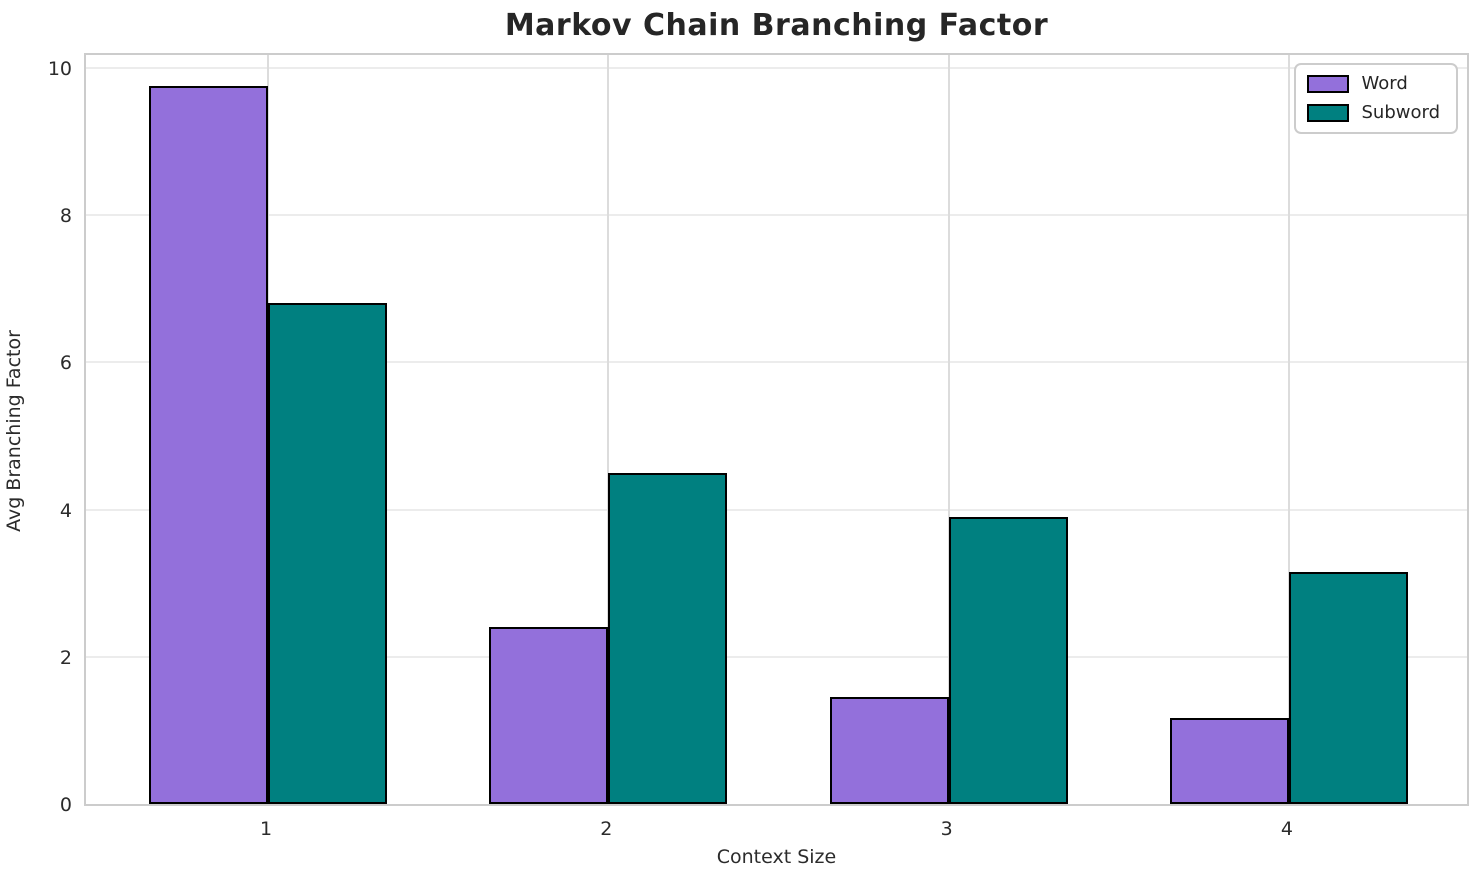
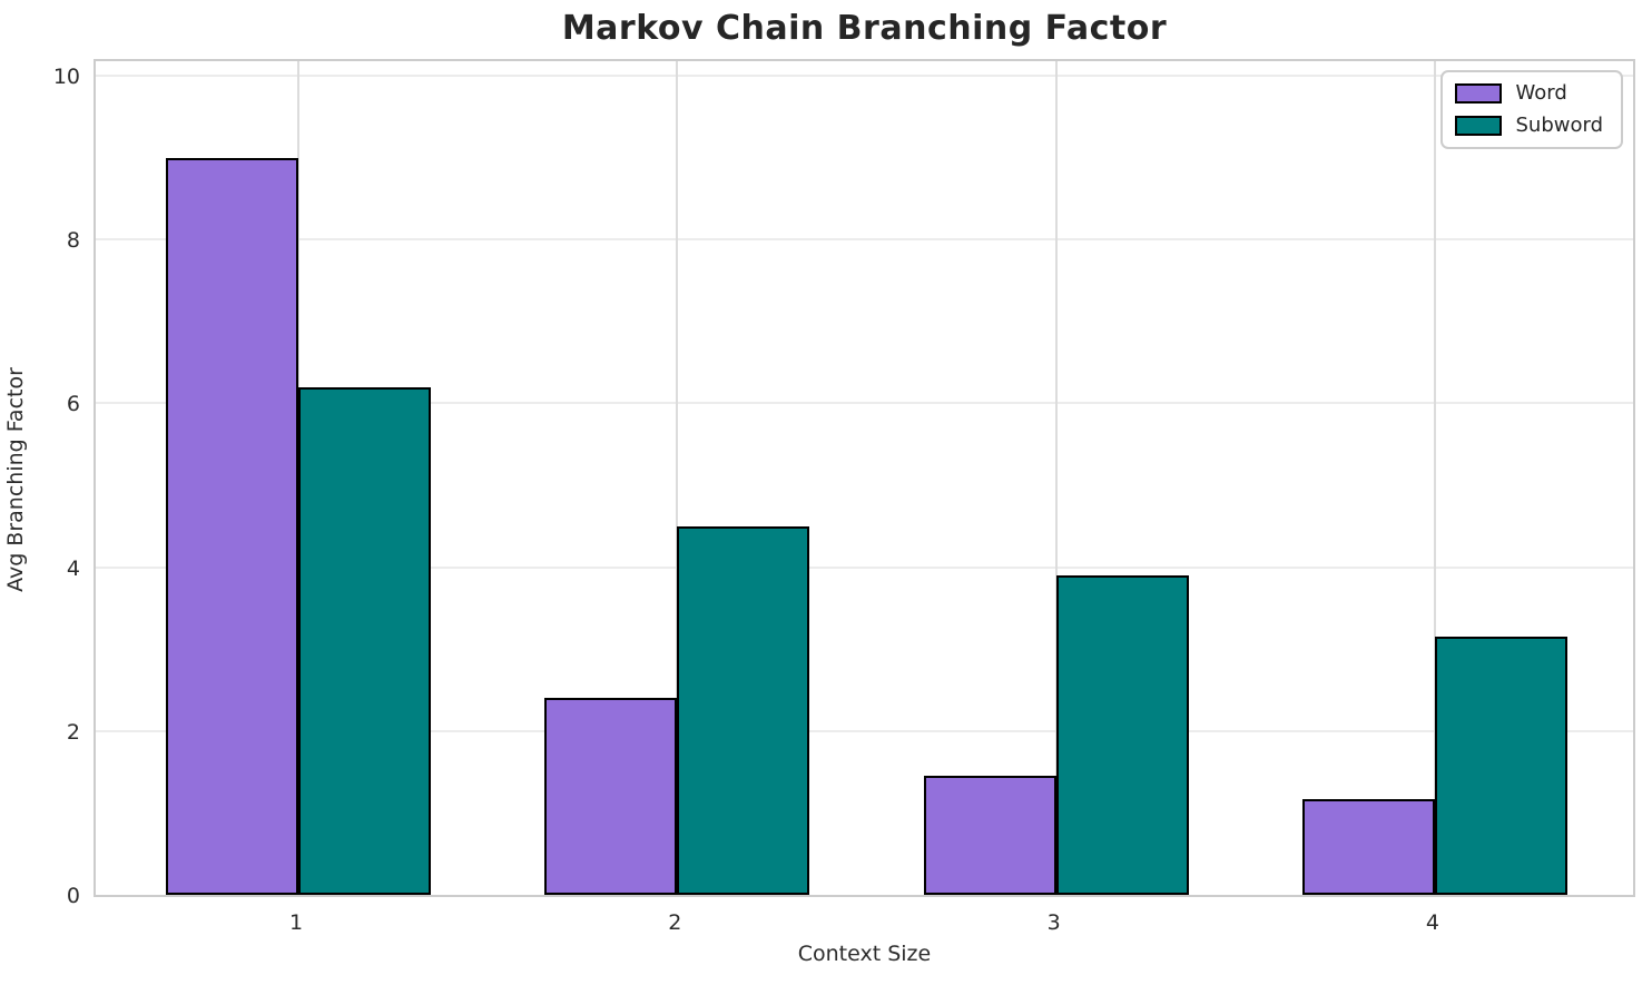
Word/1: 9.8 -> 9.0
Subword/1: 6.8 -> 6.2
